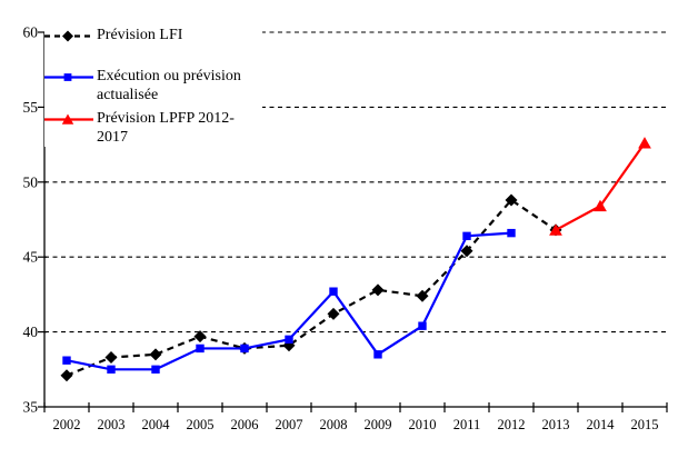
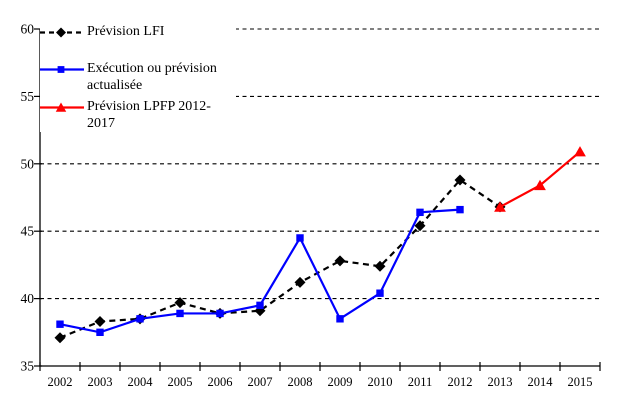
Exécution ou prévision actualisée/2004: 37.5 -> 38.5
Exécution ou prévision actualisée/2008: 42.7 -> 44.5
Prévision LPFP 2012-2017/2015: 52.6 -> 50.9
